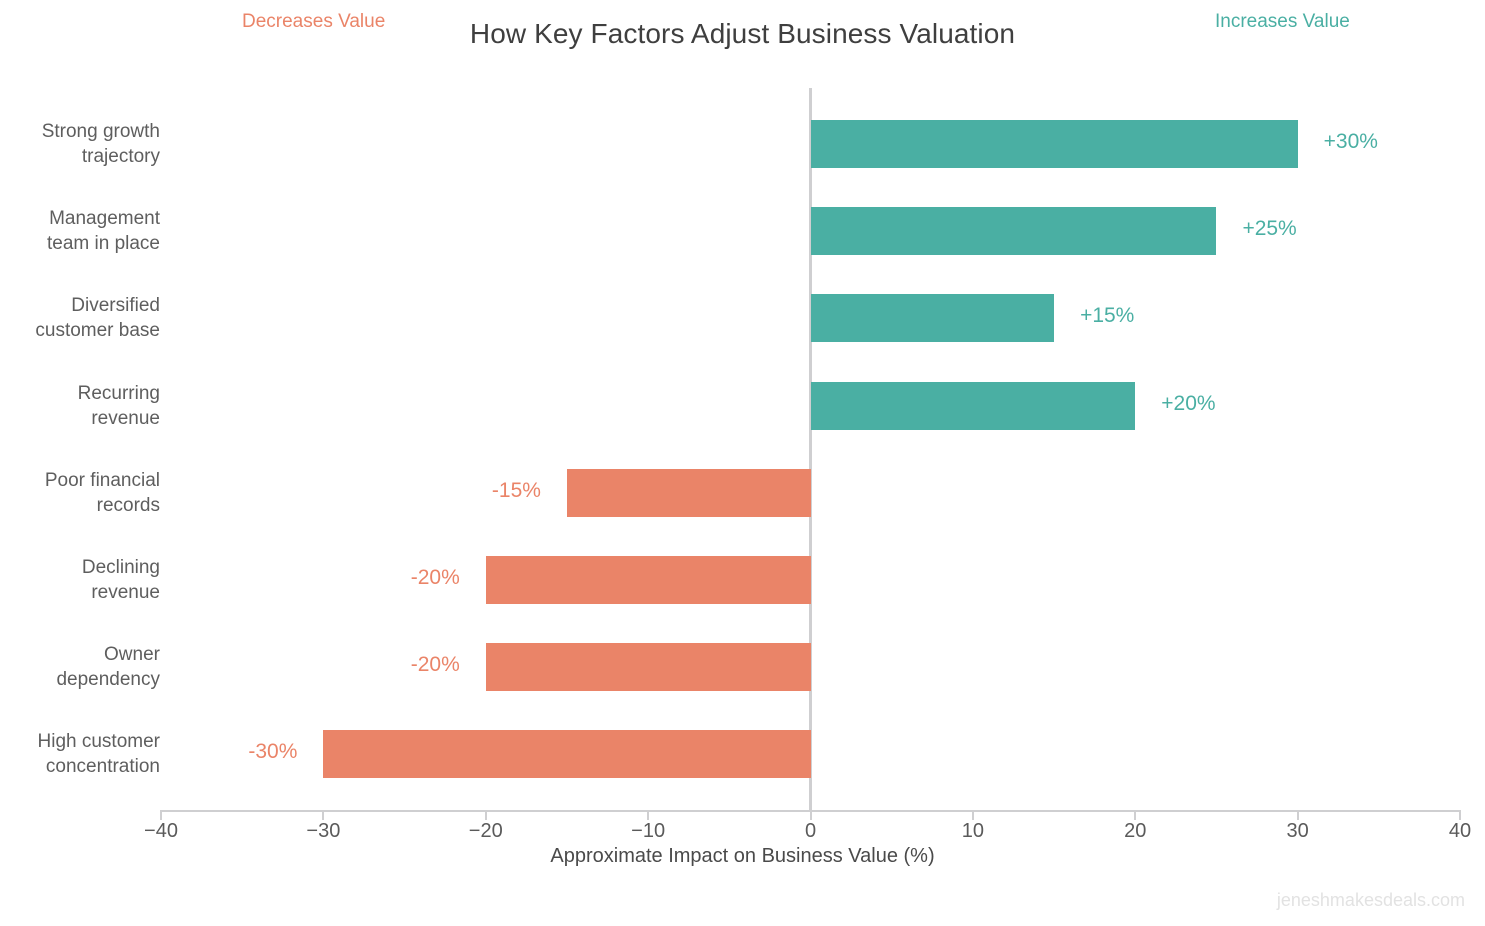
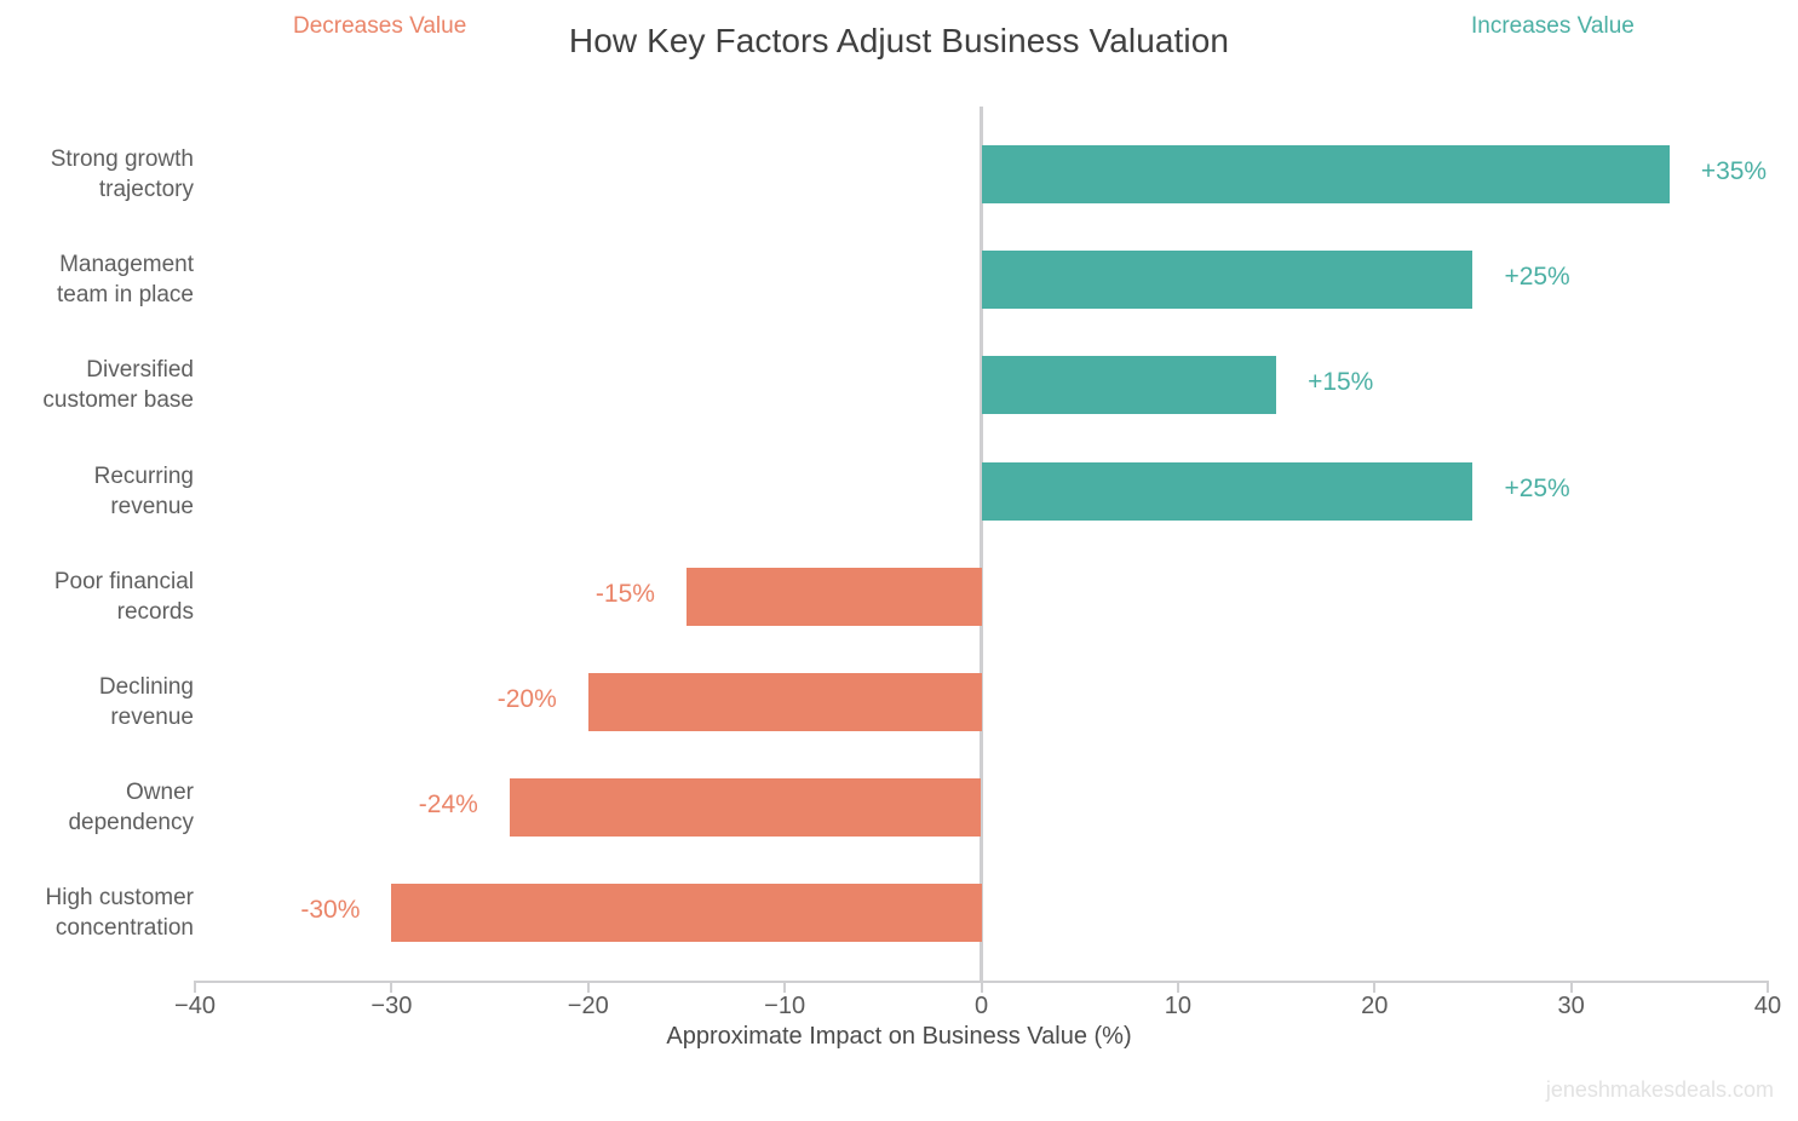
Strong growth trajectory: +30% -> +35%
Recurring revenue: +20% -> +25%
Owner dependency: -20% -> -24%
